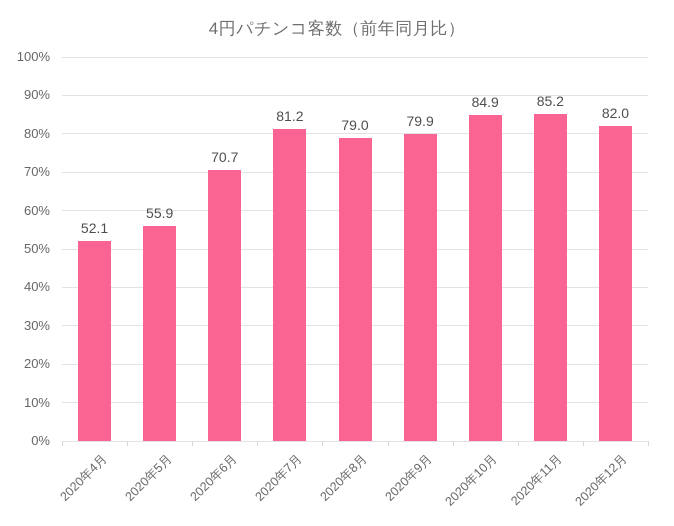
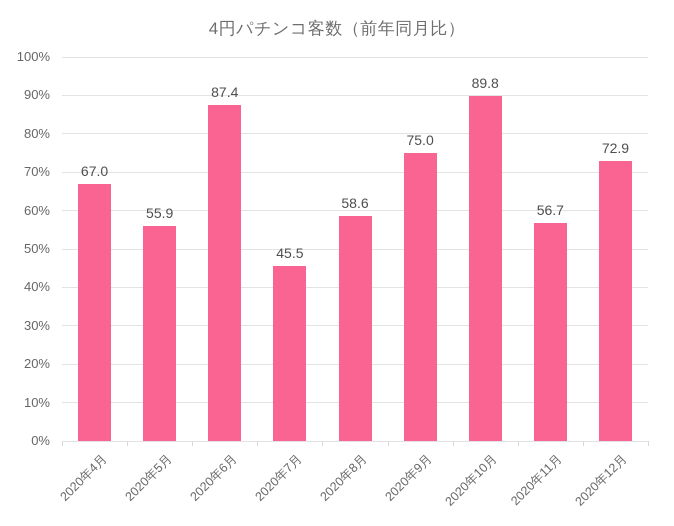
2020年4月: 52.1 -> 67.0
2020年6月: 70.7 -> 87.4
2020年7月: 81.2 -> 45.5
2020年8月: 79.0 -> 58.6
2020年9月: 79.9 -> 75.0
2020年10月: 84.9 -> 89.8
2020年11月: 85.2 -> 56.7
2020年12月: 82.0 -> 72.9
